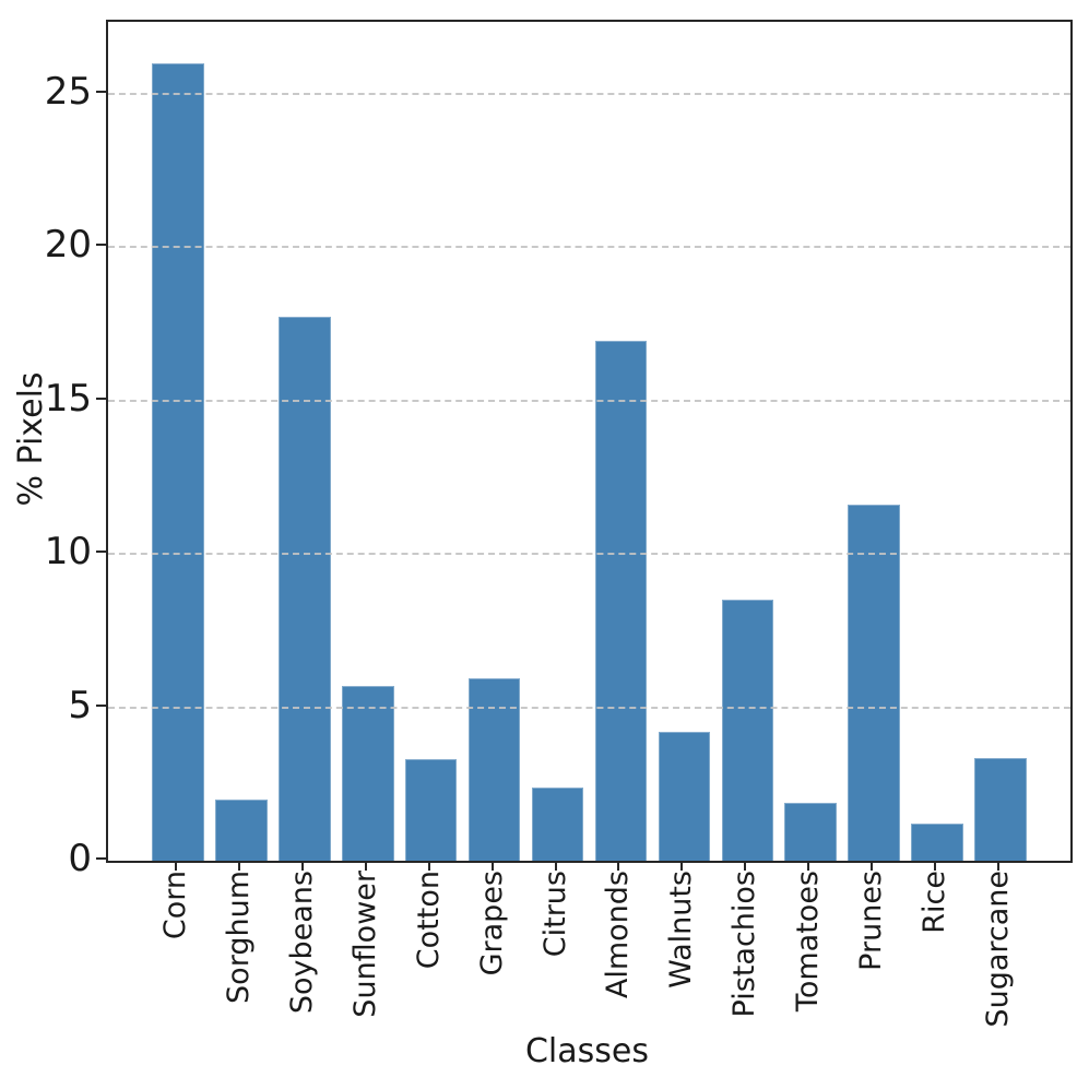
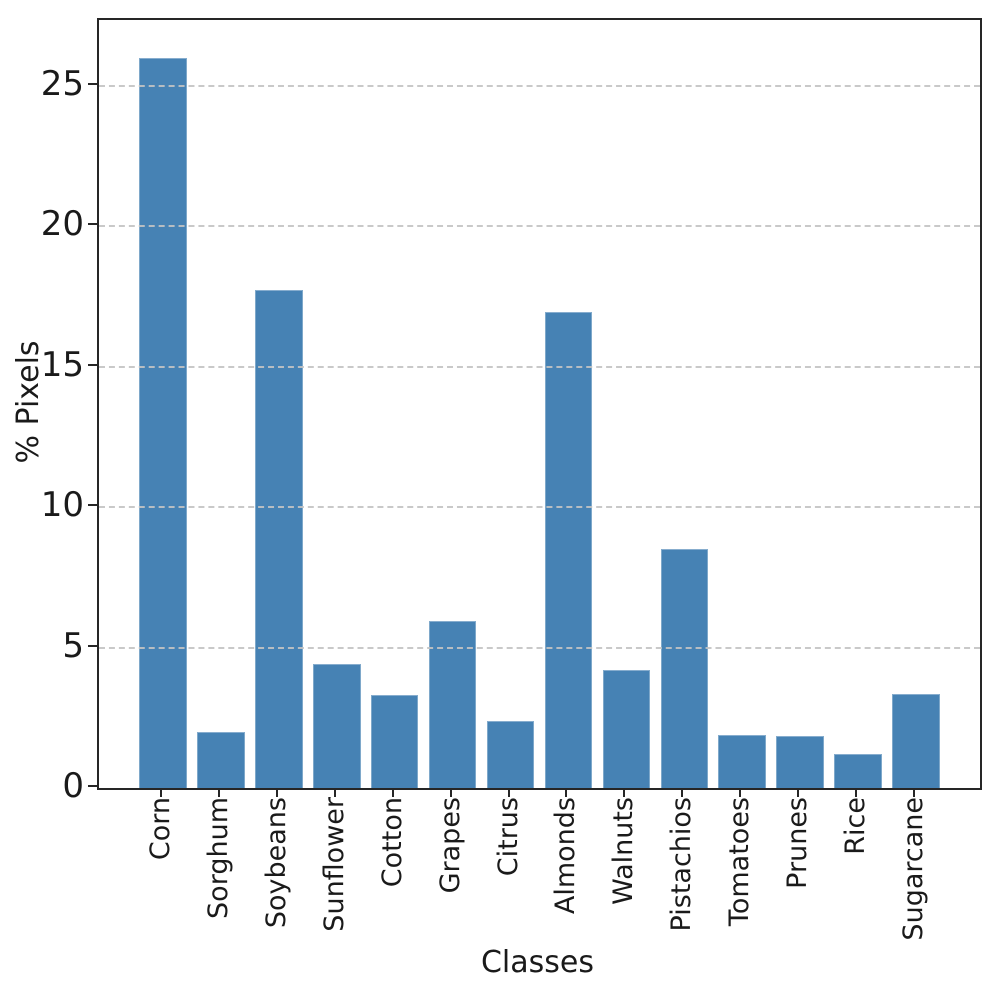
Sunflower: 5.7 -> 4.4
Prunes: 11.6 -> 1.9
